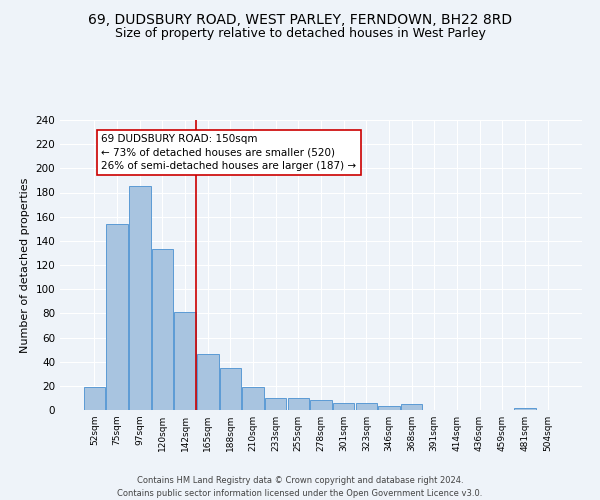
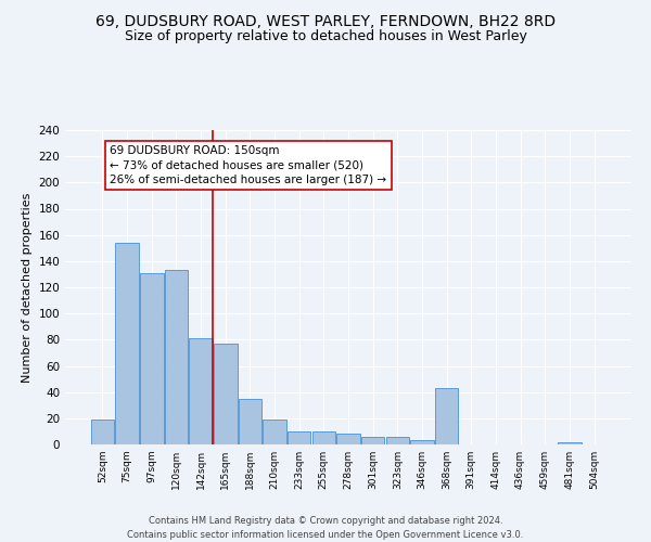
97sqm: 185 -> 131
165sqm: 46 -> 77
368sqm: 5 -> 43
